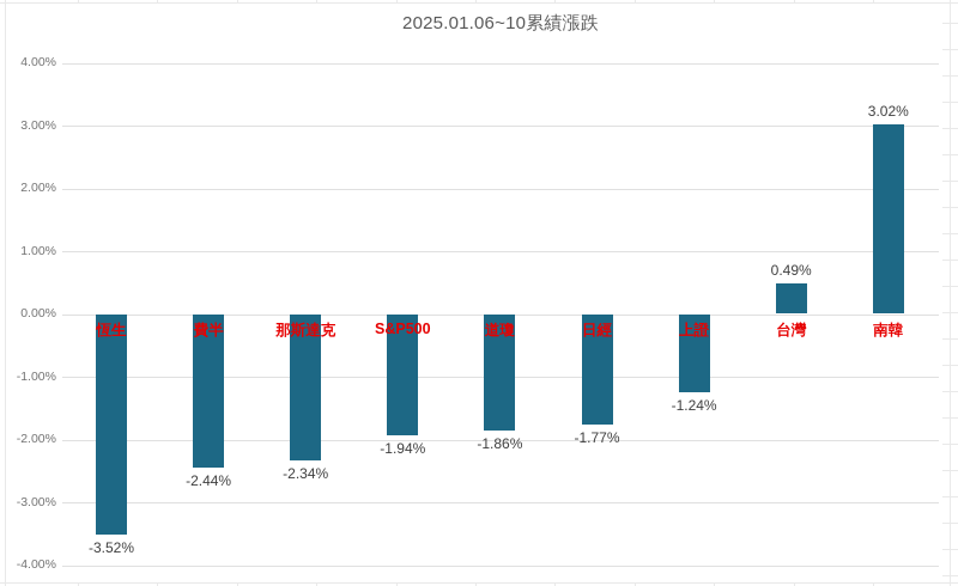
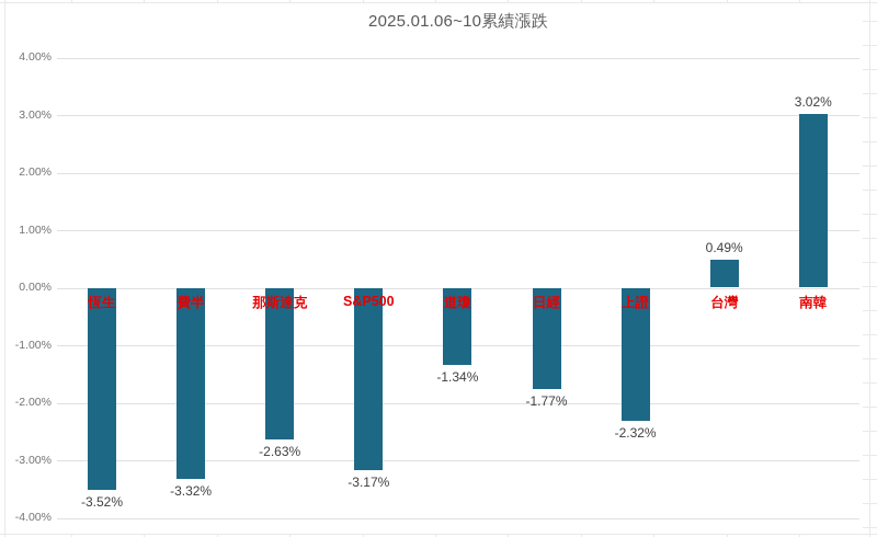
費半: -2.44% -> -3.32%
那斯達克: -2.34% -> -2.63%
S&P500: -1.94% -> -3.17%
道瓊: -1.86% -> -1.34%
上證: -1.24% -> -2.32%
